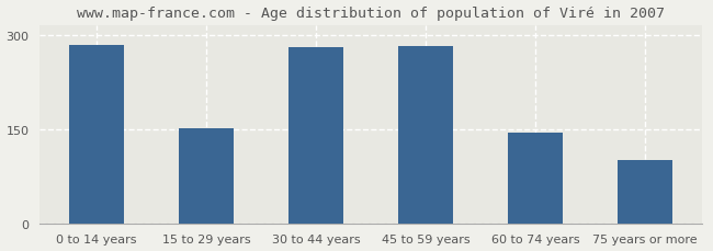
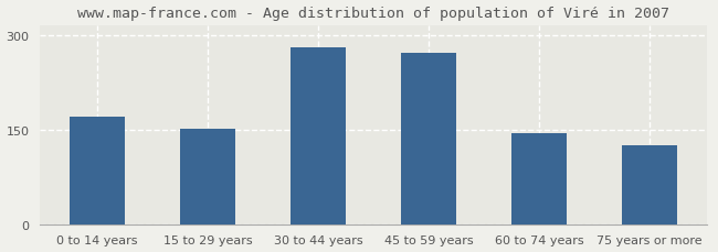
0 to 14 years: 284 -> 170
45 to 59 years: 282 -> 272
75 years or more: 102 -> 126
